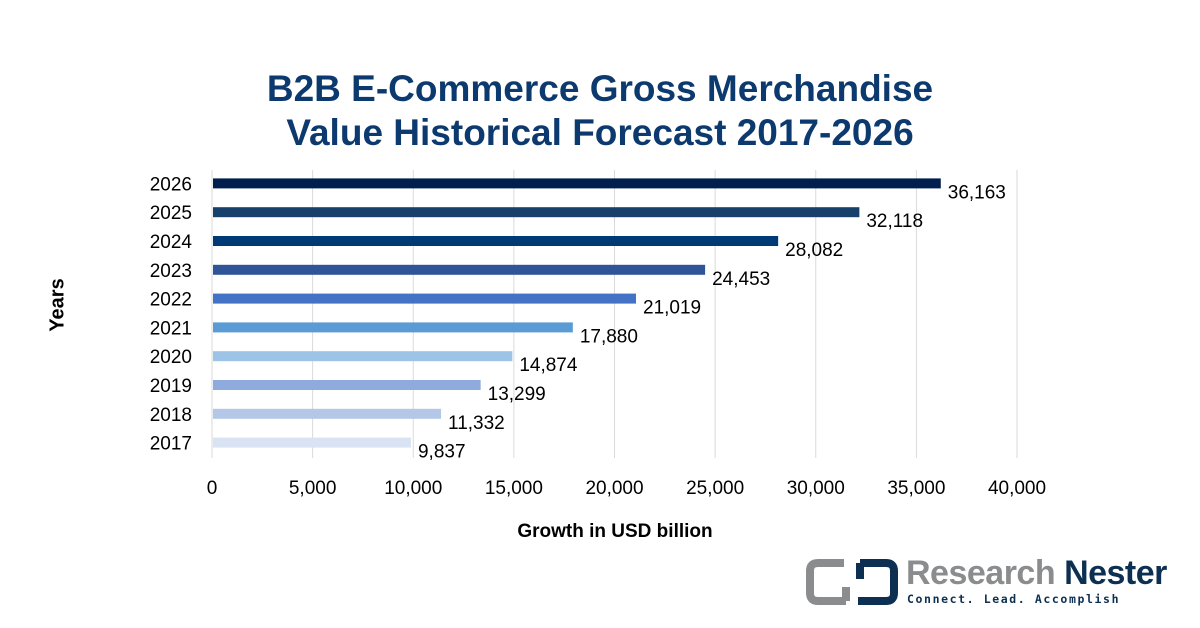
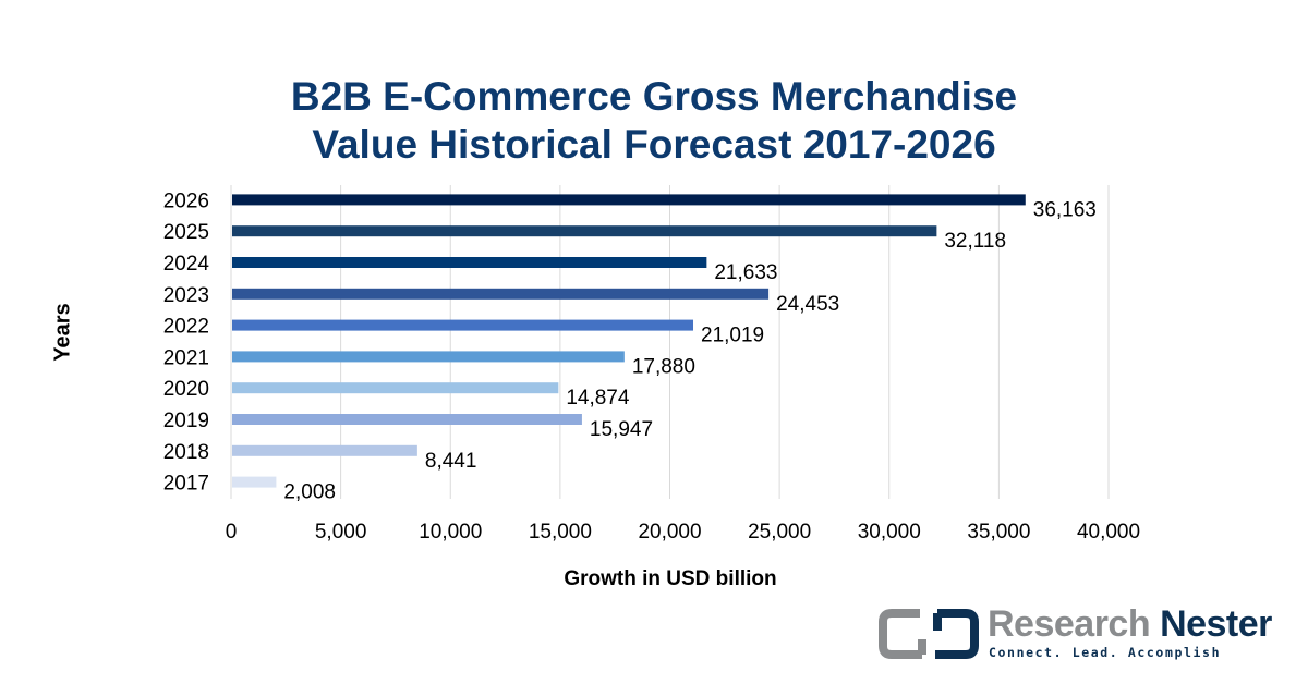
2024: 28,082 -> 21,633
2019: 13,299 -> 15,947
2018: 11,332 -> 8,441
2017: 9,837 -> 2,008
